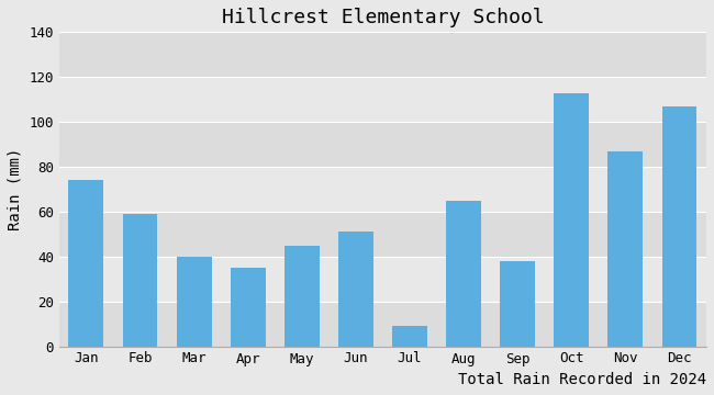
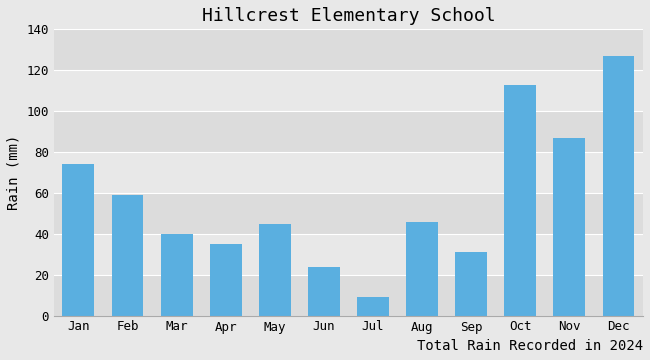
Jun: 51 -> 24
Aug: 65 -> 46
Sep: 38 -> 31
Dec: 107 -> 127
